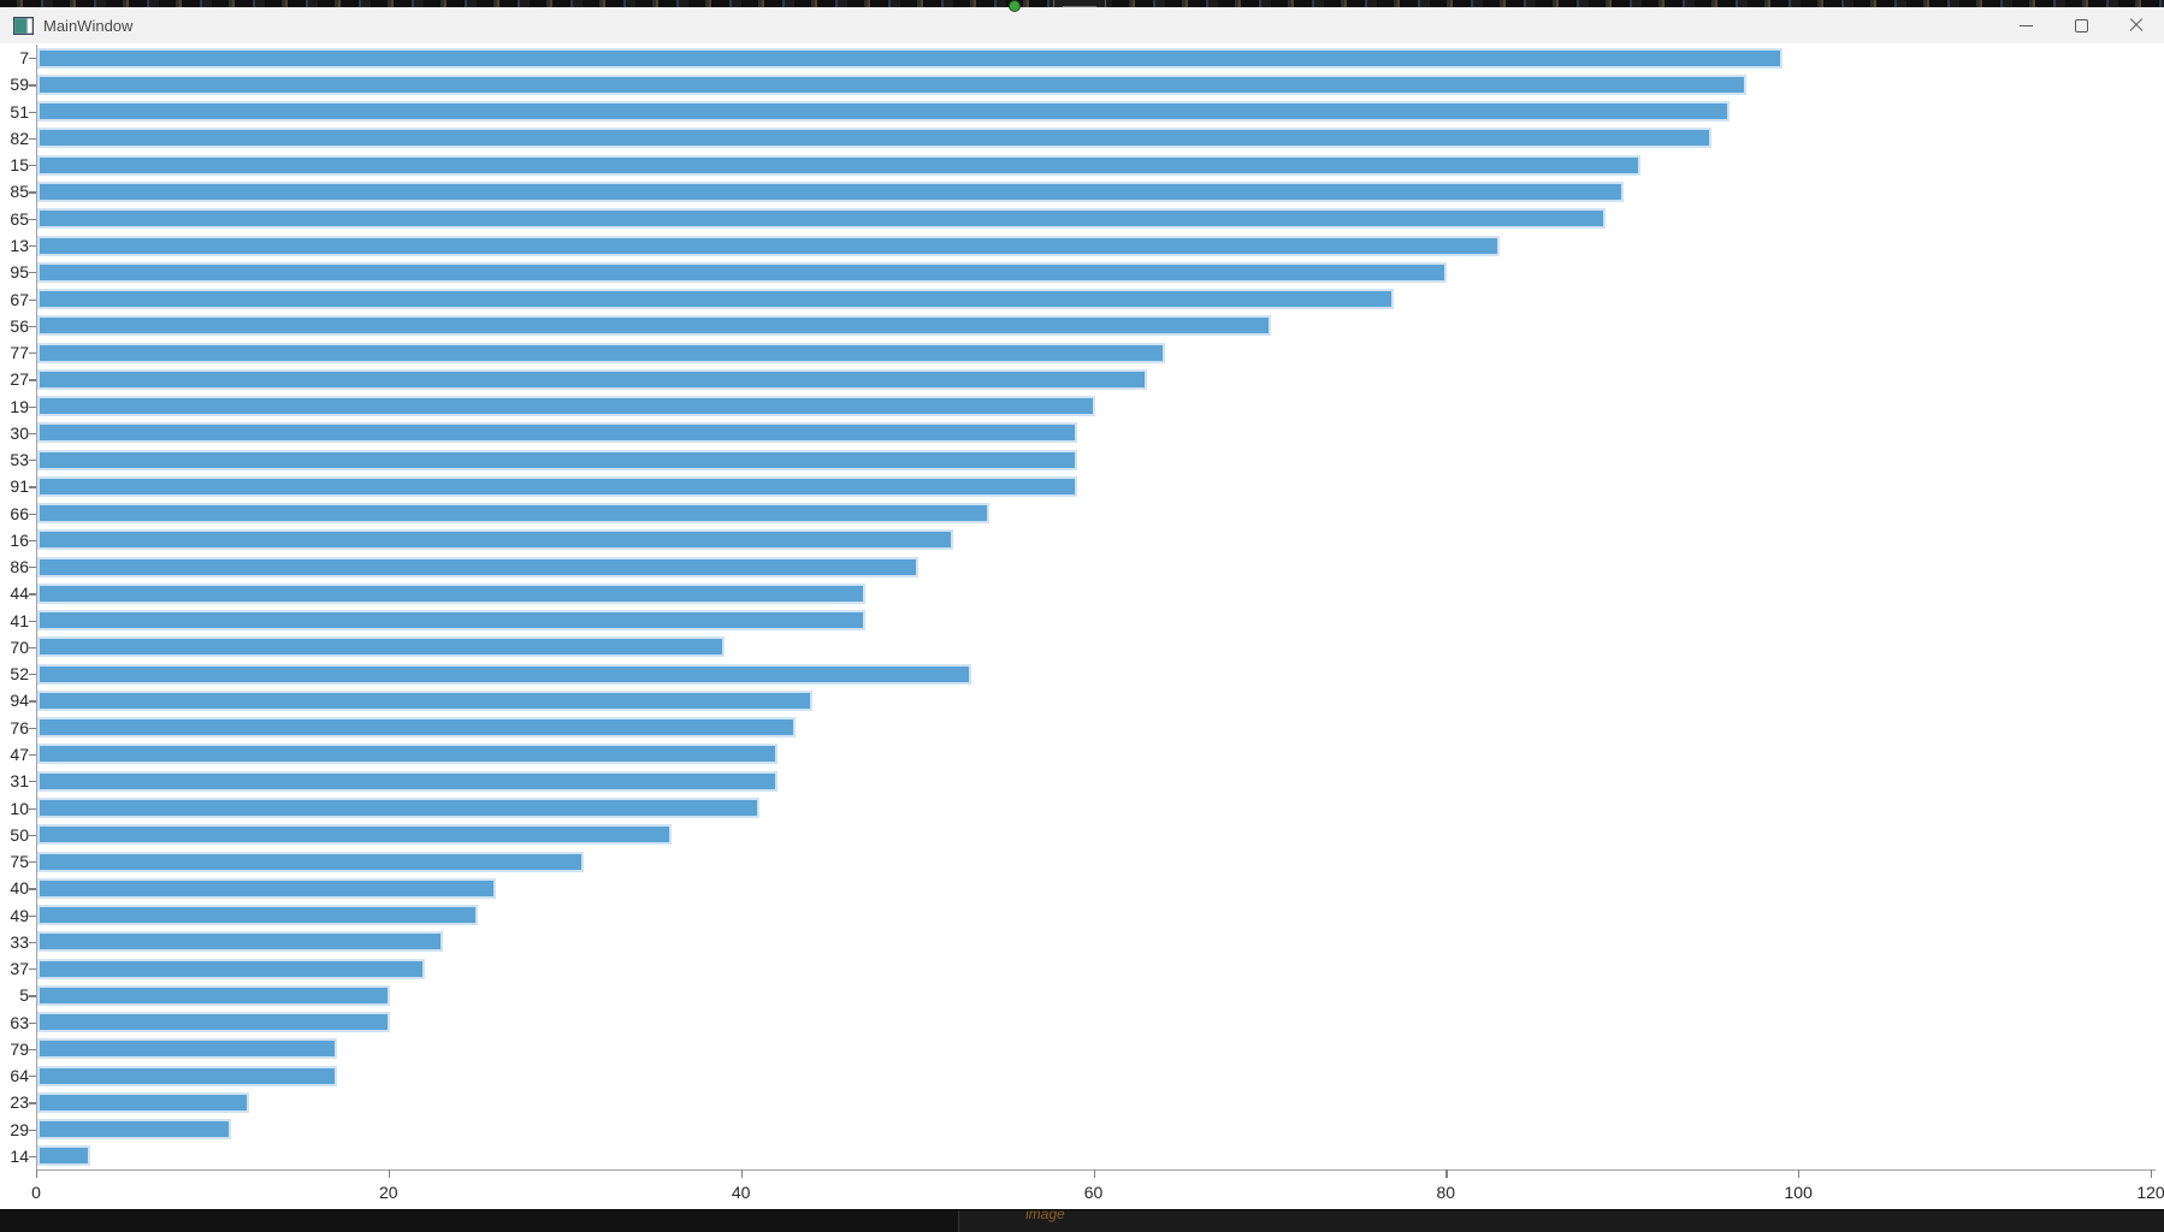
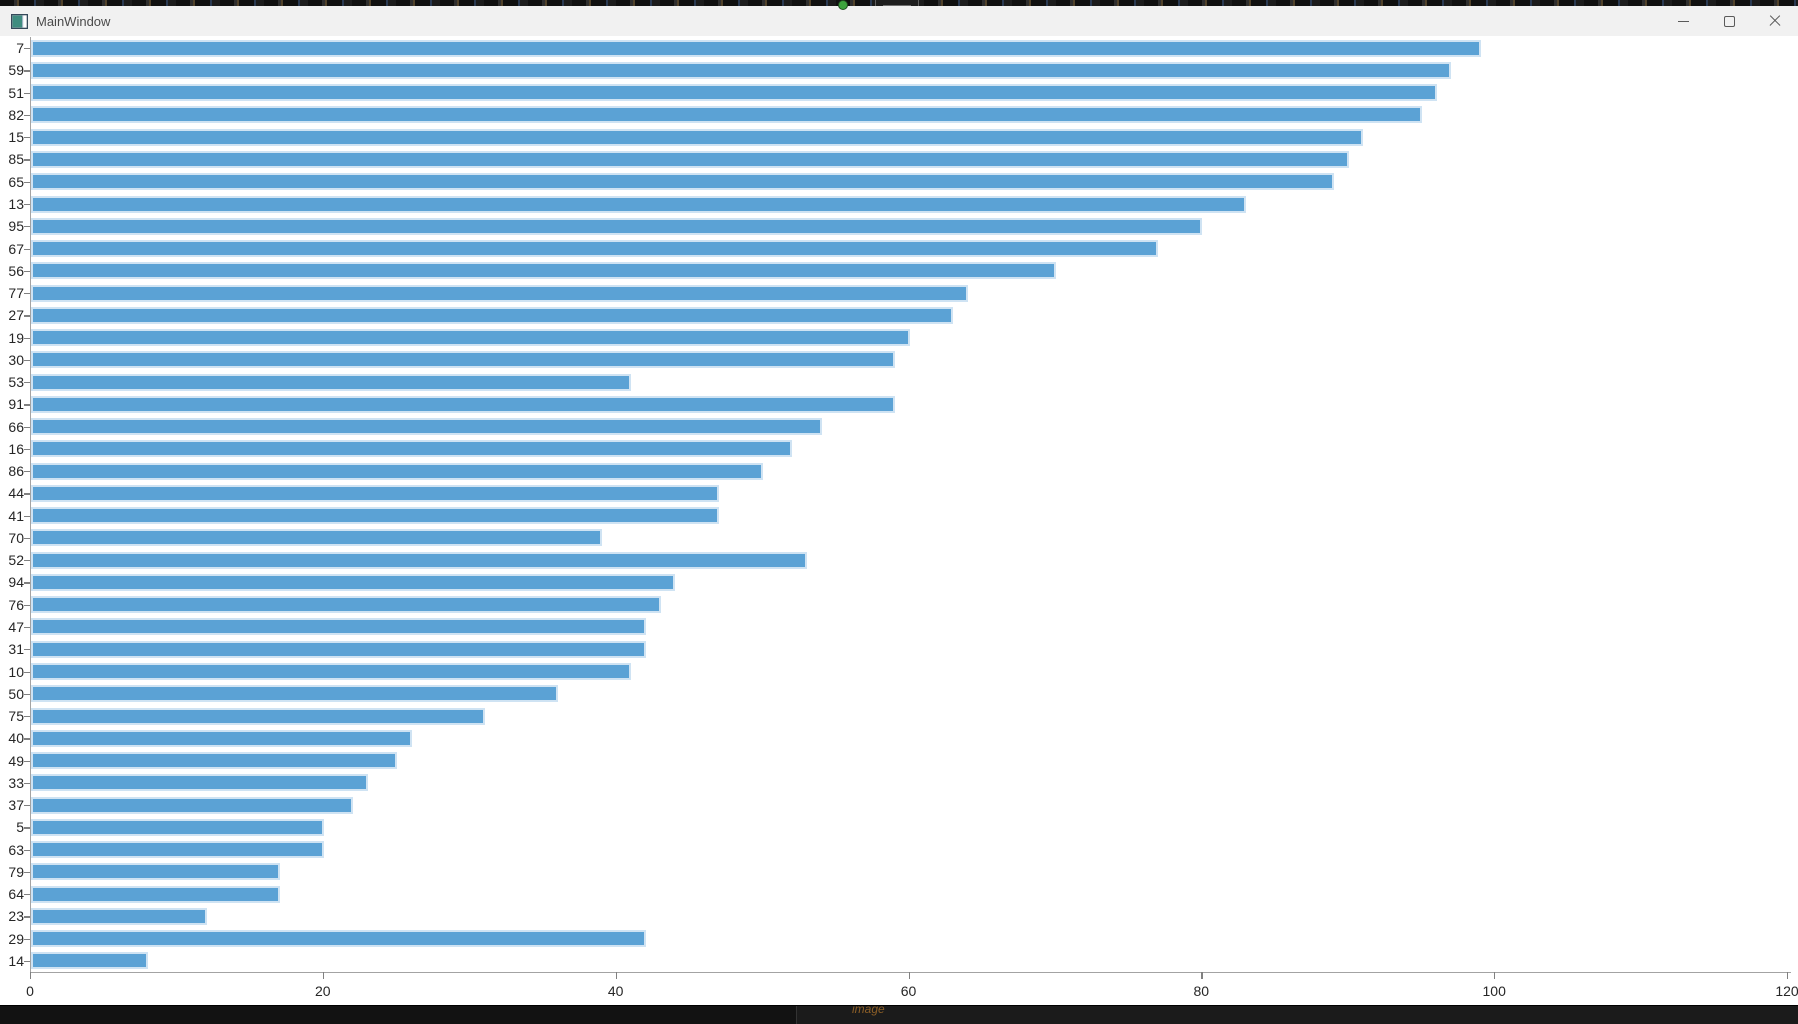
53: 59 -> 41
29: 11 -> 42
14: 3 -> 8
